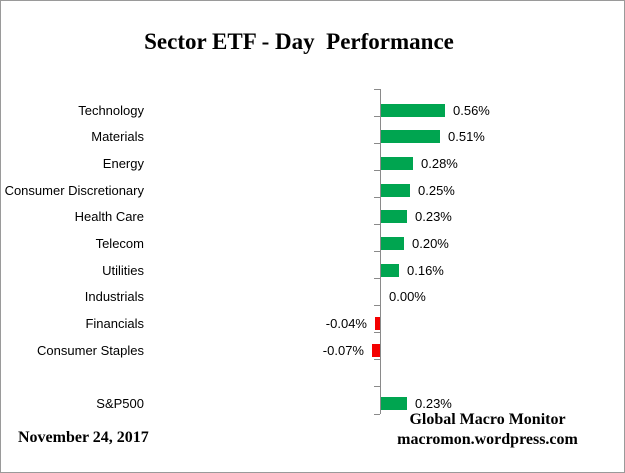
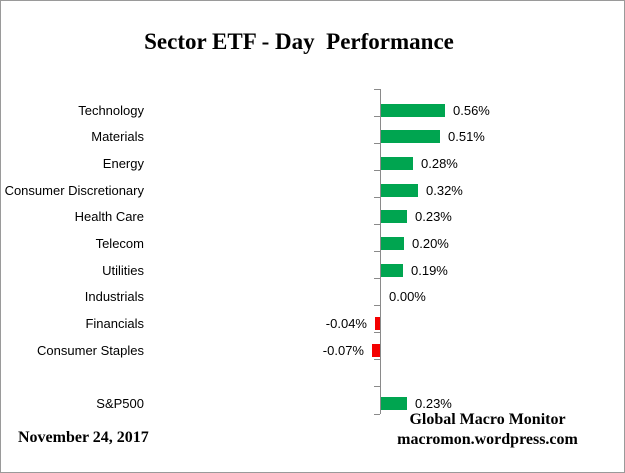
Consumer Discretionary: 0.25% -> 0.32%
Utilities: 0.16% -> 0.19%
